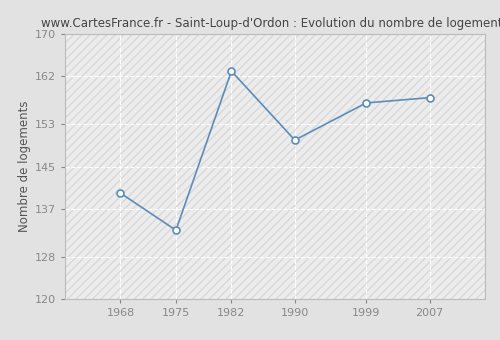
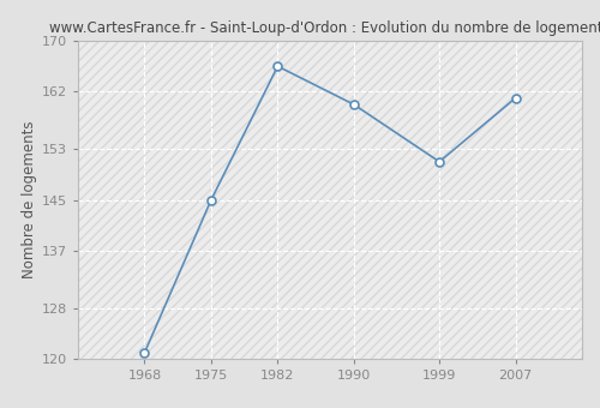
1968: 140 -> 121
1975: 133 -> 145
1982: 163 -> 166
1990: 150 -> 160
1999: 157 -> 151
2007: 158 -> 161
